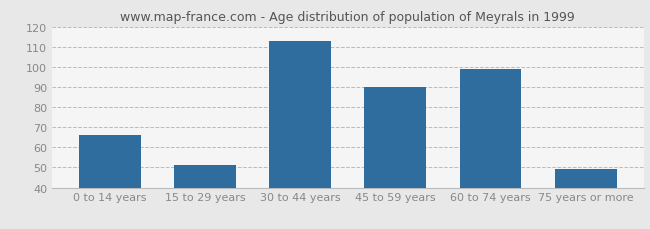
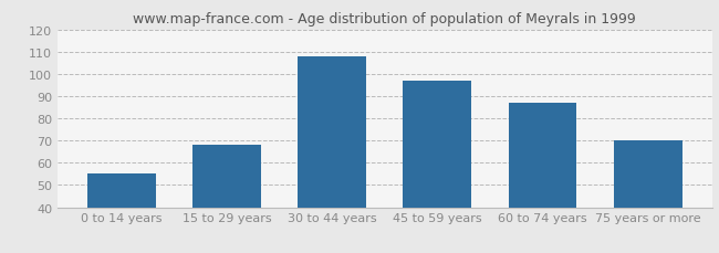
0 to 14 years: 66 -> 55
15 to 29 years: 51 -> 68
30 to 44 years: 113 -> 108
45 to 59 years: 90 -> 97
60 to 74 years: 99 -> 87
75 years or more: 49 -> 70
